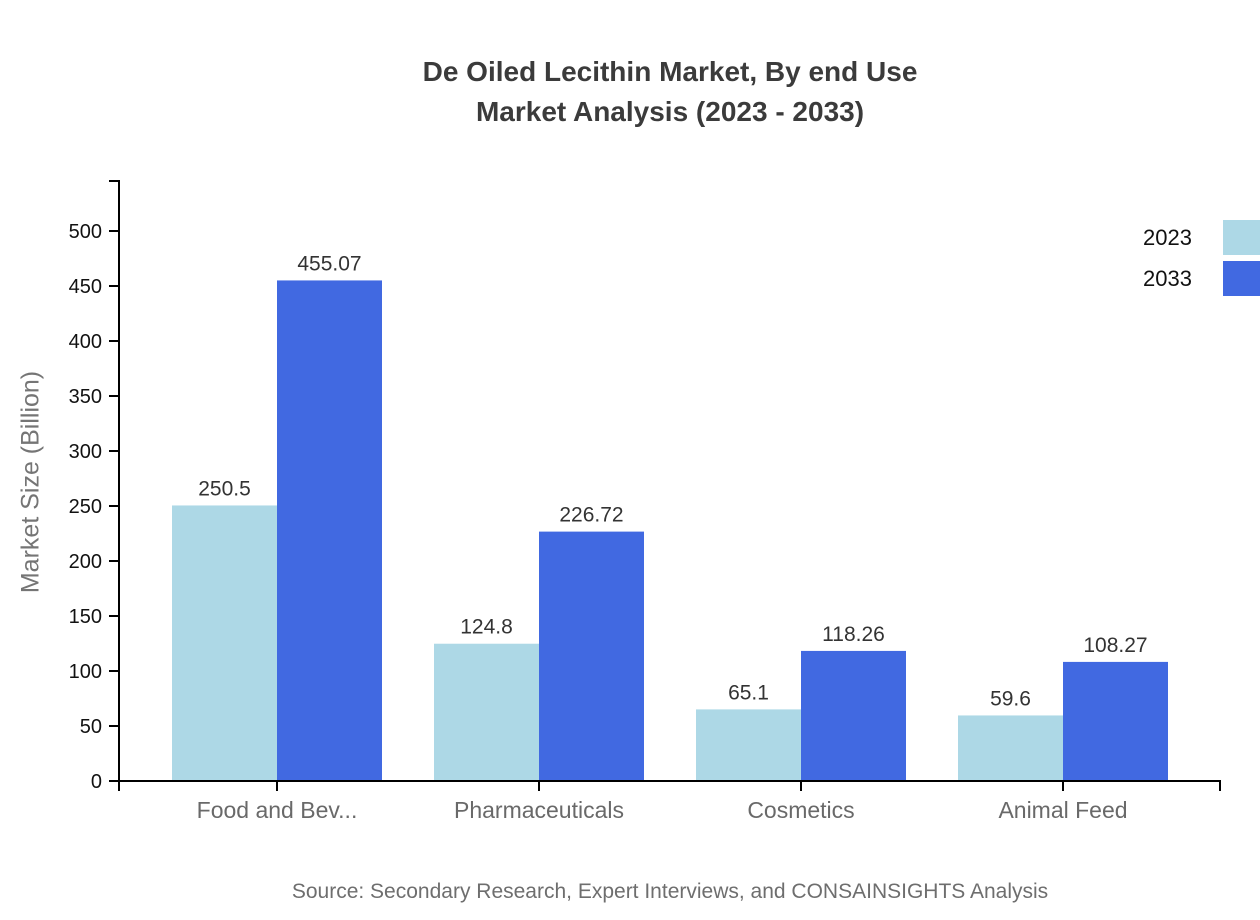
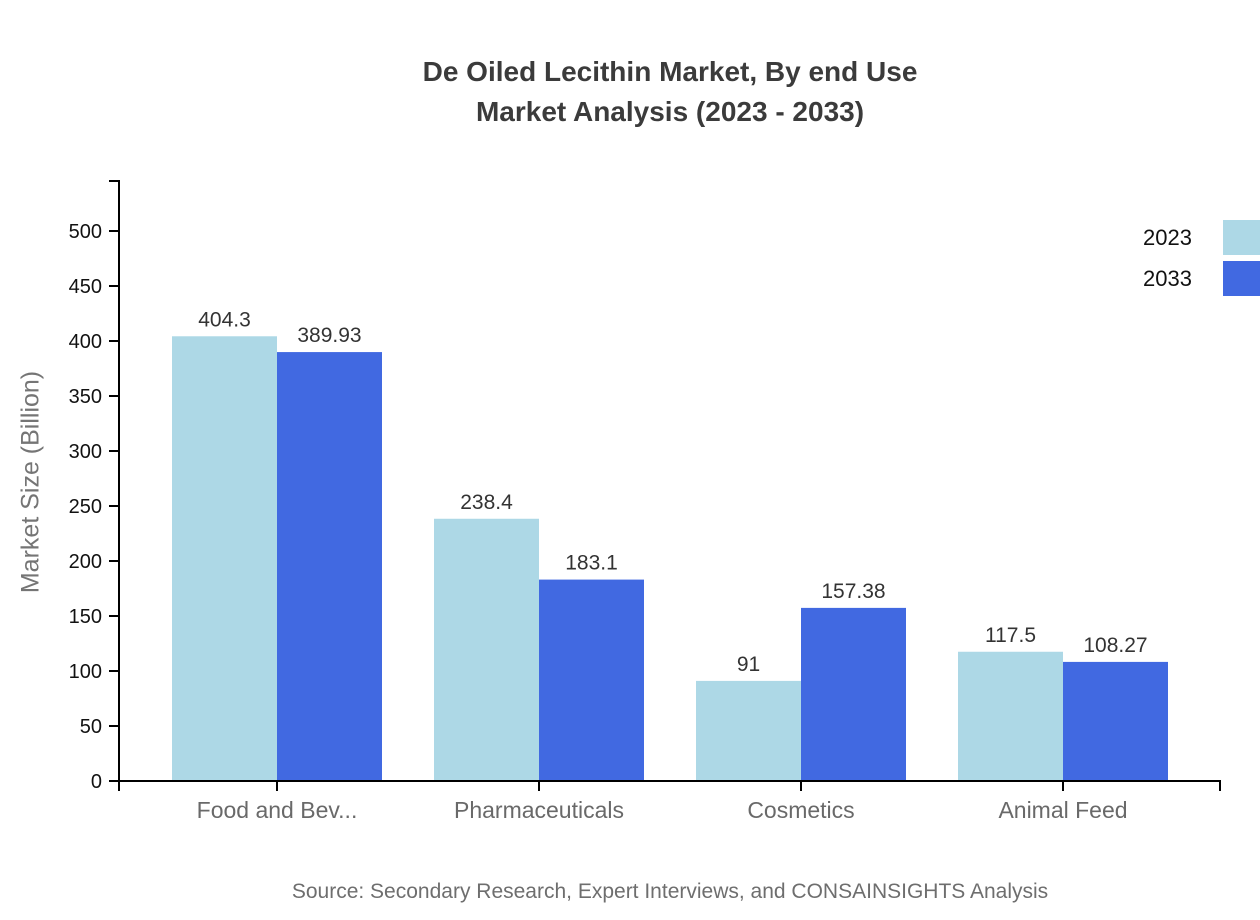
2023/Food and Bev...: 250.5 -> 404.3
2033/Food and Bev...: 455.07 -> 389.93
2023/Pharmaceuticals: 124.8 -> 238.4
2033/Pharmaceuticals: 226.72 -> 183.1
2023/Cosmetics: 65.1 -> 91
2033/Cosmetics: 118.26 -> 157.38
2023/Animal Feed: 59.6 -> 117.5
